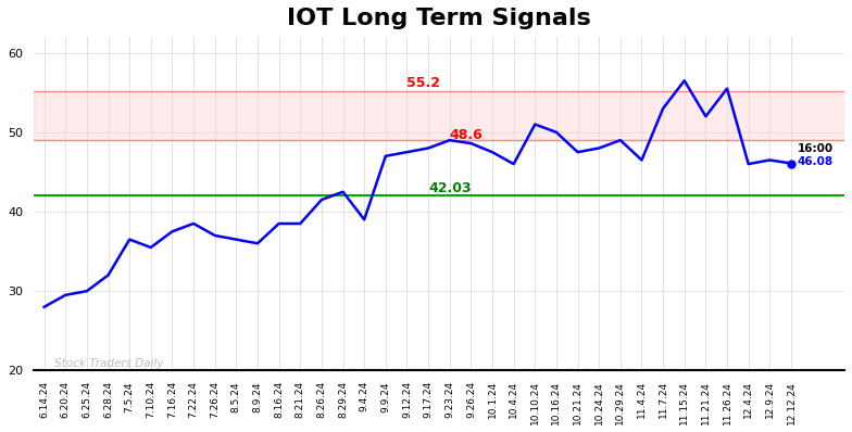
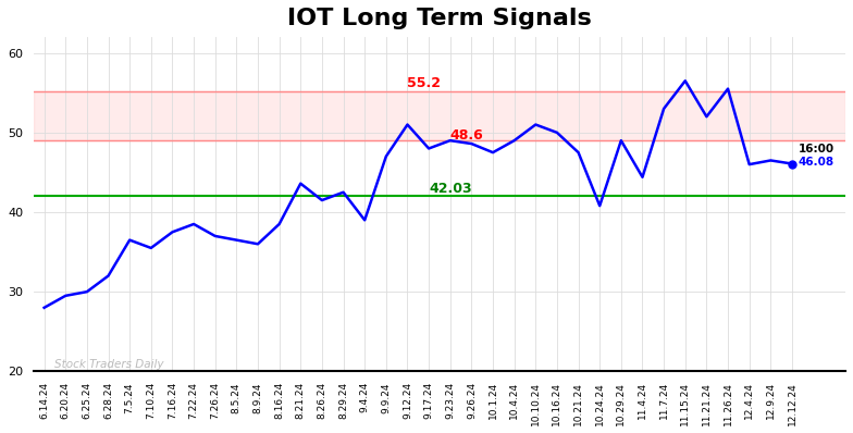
8.21.24: 38.5 -> 43.6
9.12.24: 47.5 -> 51.0
10.4.24: 46.0 -> 49.0
10.24.24: 48.0 -> 40.8
11.4.24: 46.5 -> 44.4
